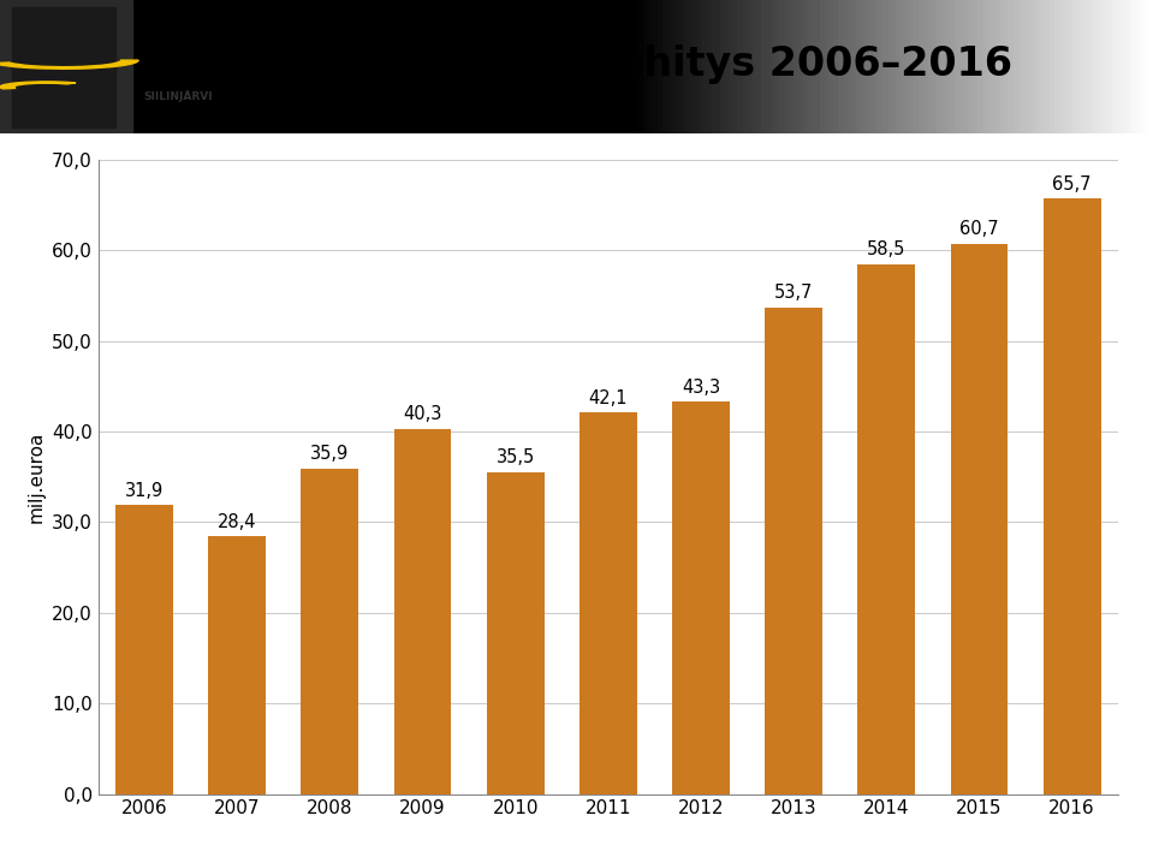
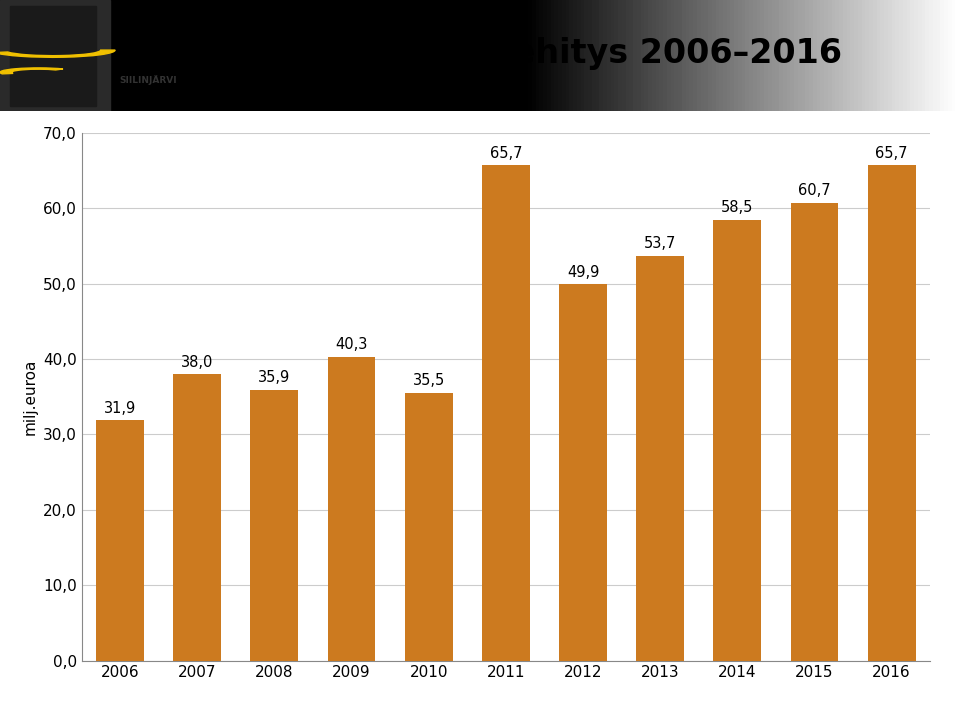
2007: 28,4 -> 38,0
2011: 42,1 -> 65,7
2012: 43,3 -> 49,9
